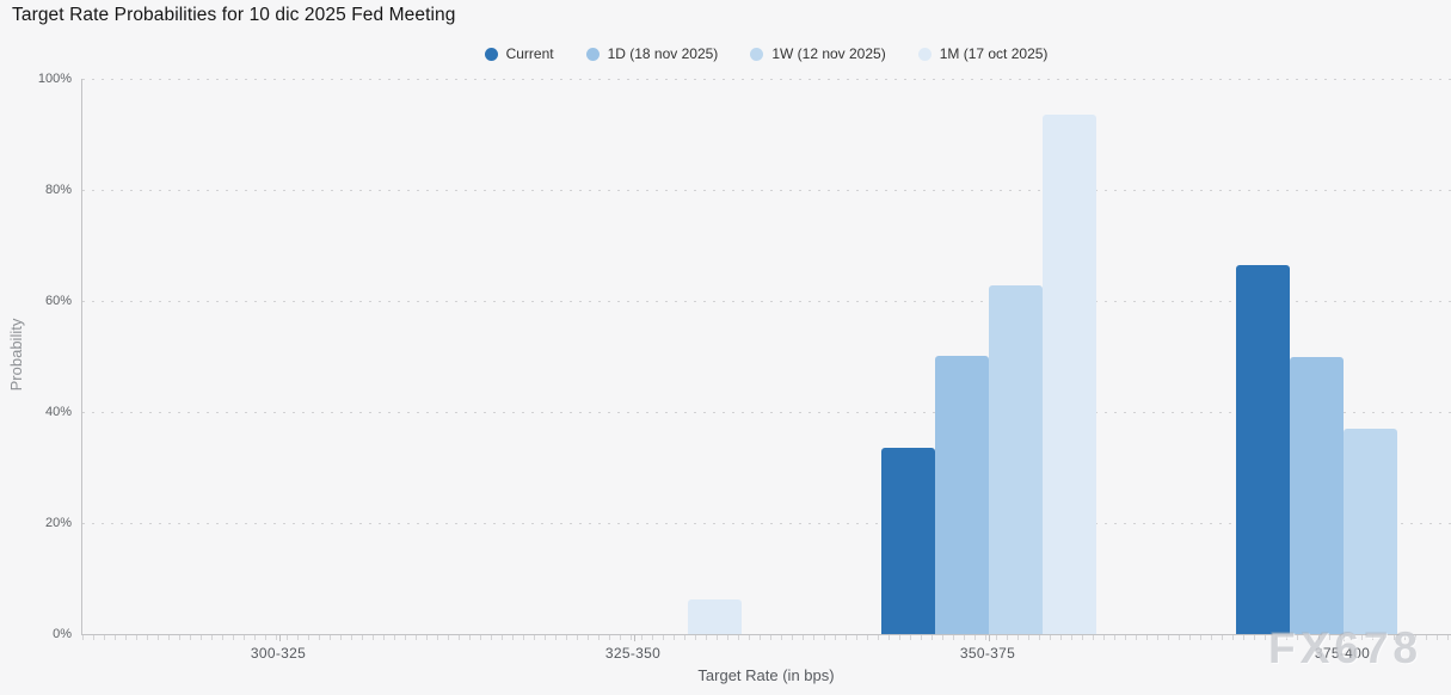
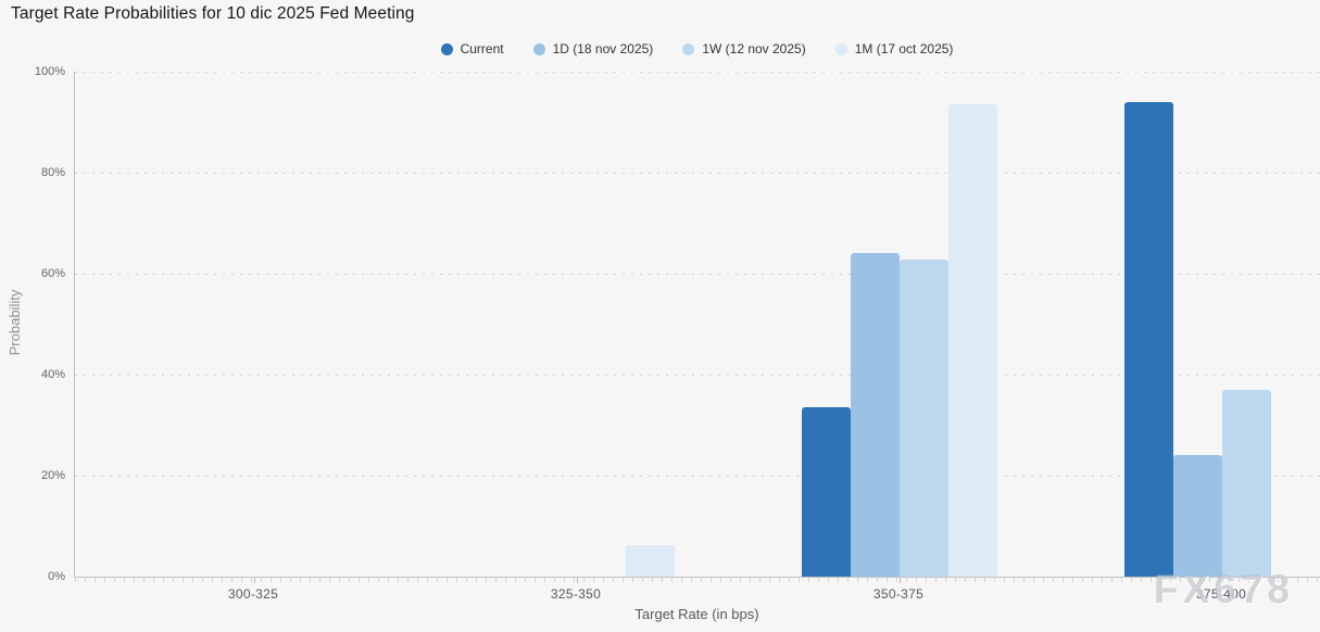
1D (18 nov 2025)/350-375: 50% -> 64%
Current/375-400: 66% -> 94%
1D (18 nov 2025)/375-400: 50% -> 24%
